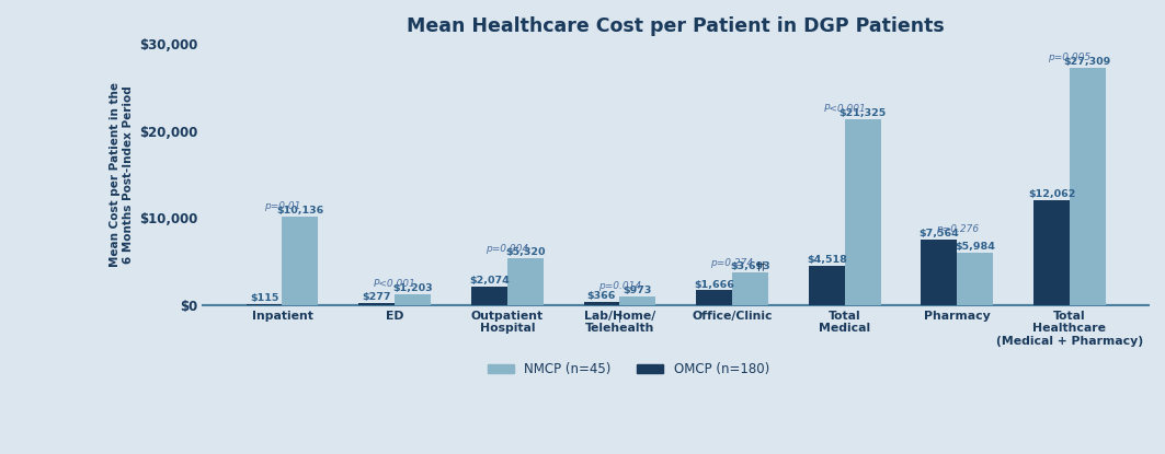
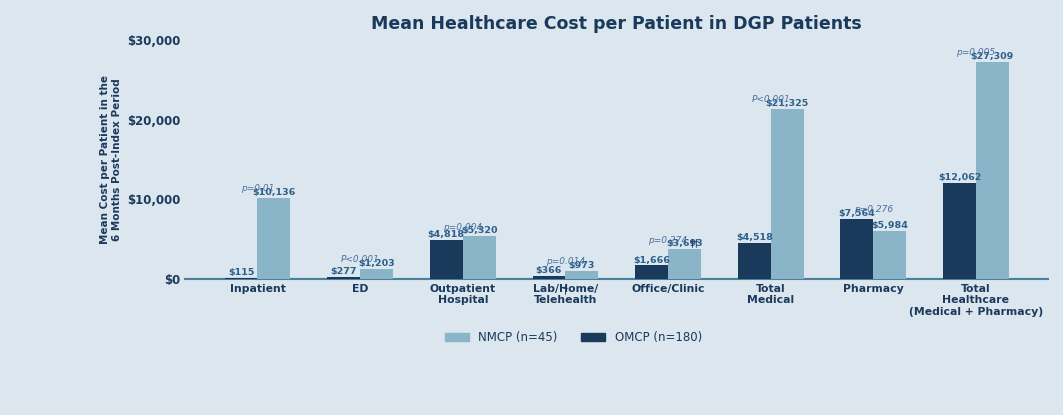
OMCP (n=180)/Outpatient Hospital: $2,074 -> $4,818
